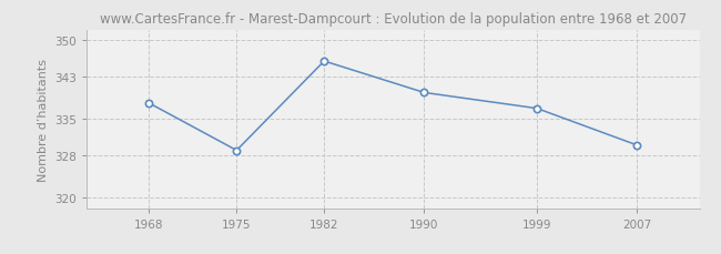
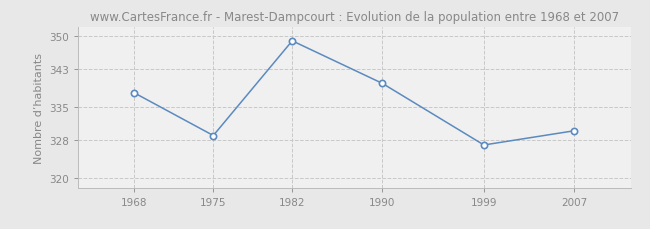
1982: 346 -> 349
1999: 337 -> 327
